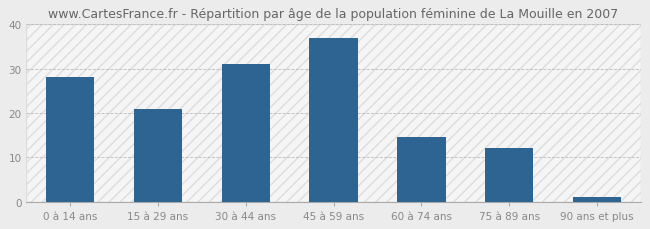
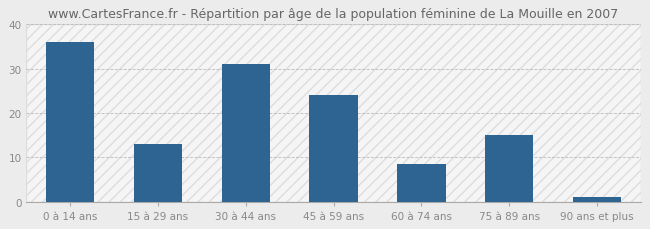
0 à 14 ans: 28.0 -> 36.0
15 à 29 ans: 21.0 -> 13.0
45 à 59 ans: 37.0 -> 24.0
60 à 74 ans: 14.5 -> 8.5
75 à 89 ans: 12.0 -> 15.0
